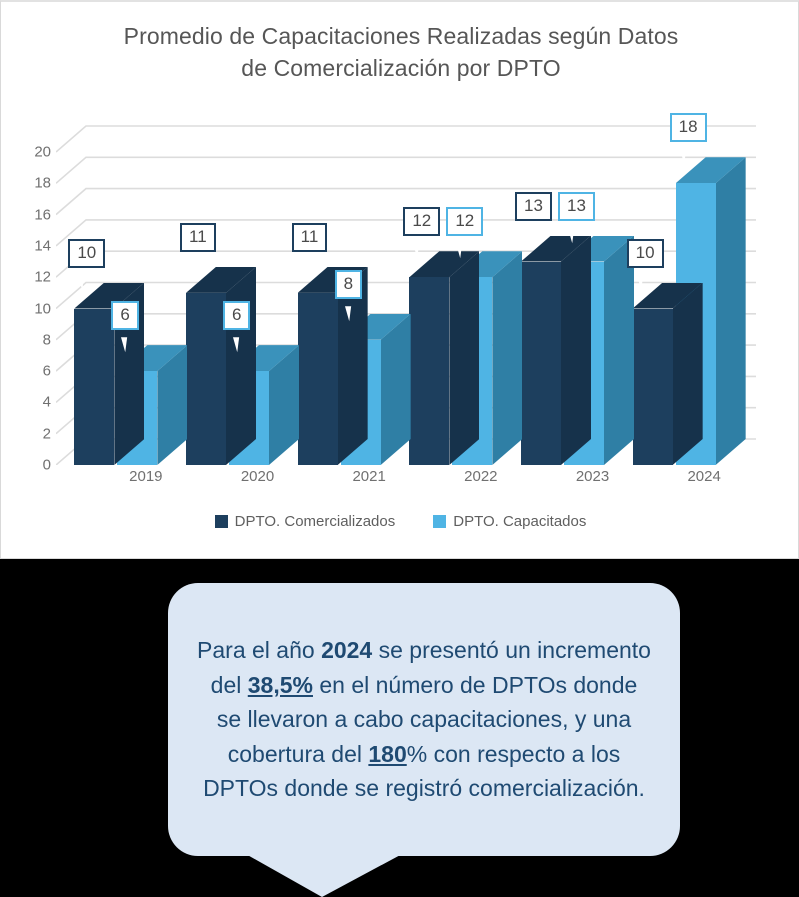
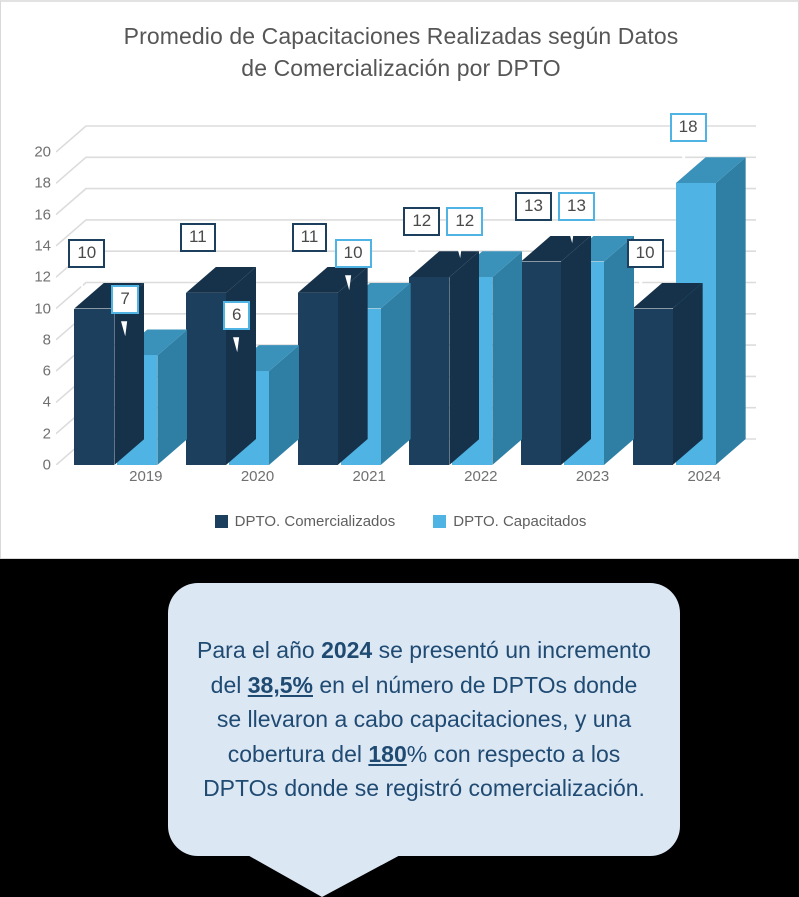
DPTO. Capacitados/2019: 6 -> 7
DPTO. Capacitados/2021: 8 -> 10
